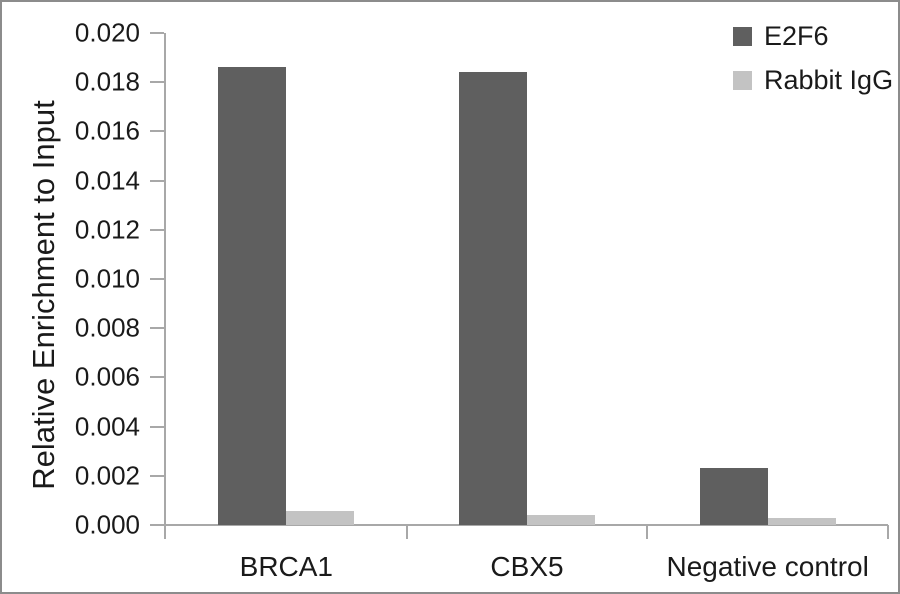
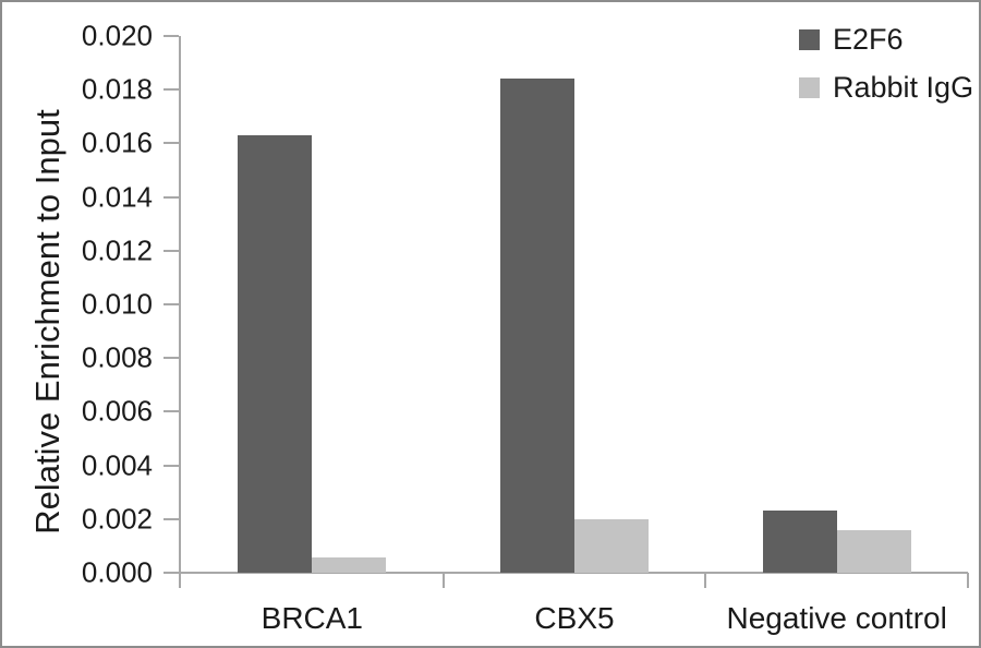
E2F6/BRCA1: 0.0186 -> 0.0163
Rabbit IgG/CBX5: 0.0004 -> 0.0020
Rabbit IgG/Negative control: 0.0003 -> 0.0016
